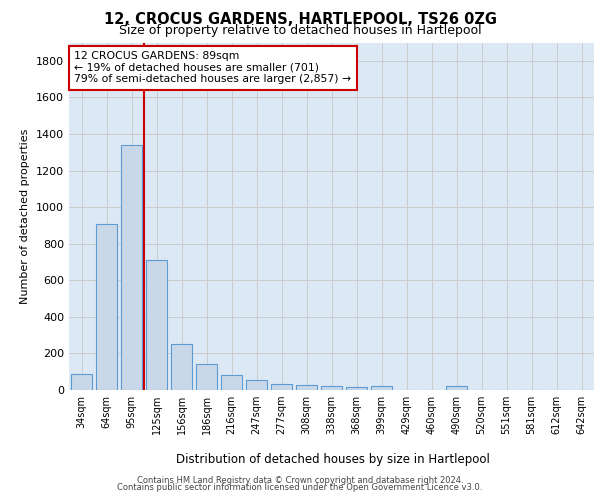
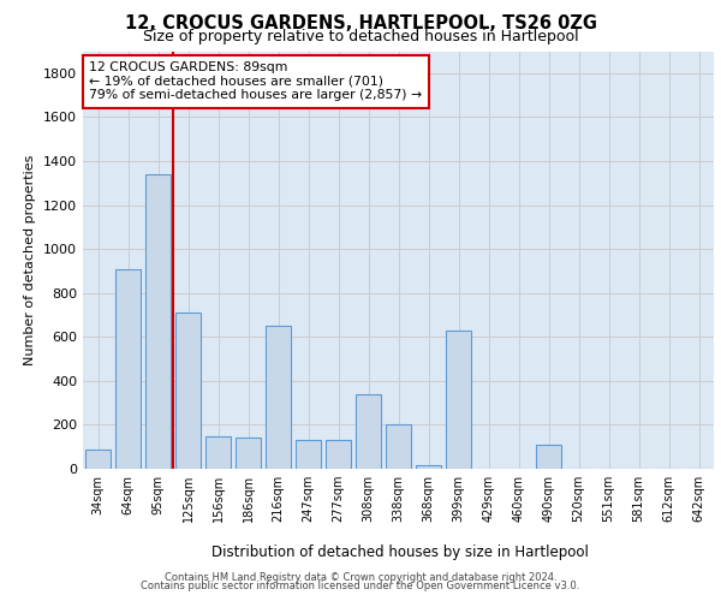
156sqm: 250 -> 150
216sqm: 80 -> 650
247sqm: 60 -> 130
277sqm: 30 -> 130
308sqm: 20 -> 340
338sqm: 20 -> 200
399sqm: 20 -> 630
490sqm: 20 -> 110
